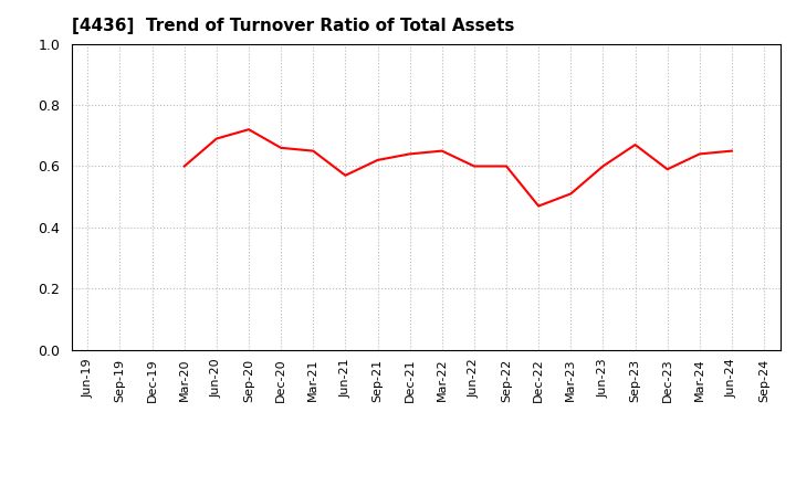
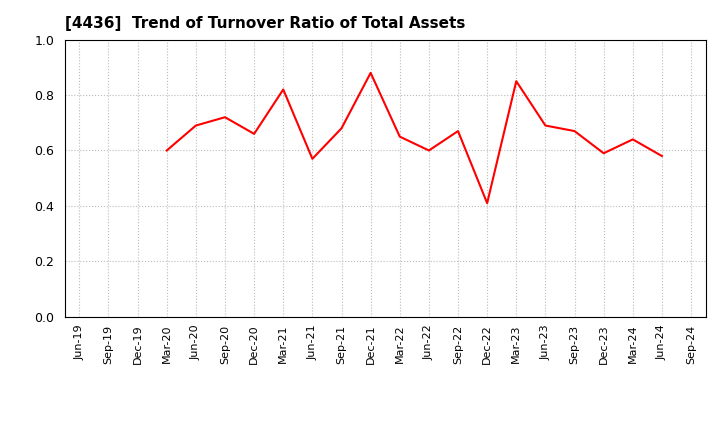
Mar-21: 0.65 -> 0.82
Sep-21: 0.62 -> 0.68
Dec-21: 0.64 -> 0.88
Sep-22: 0.60 -> 0.67
Dec-22: 0.47 -> 0.41
Mar-23: 0.51 -> 0.85
Jun-23: 0.60 -> 0.69
Jun-24: 0.65 -> 0.58
